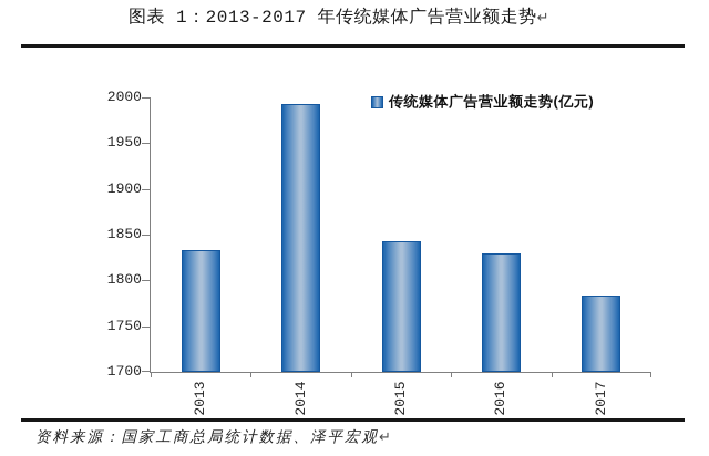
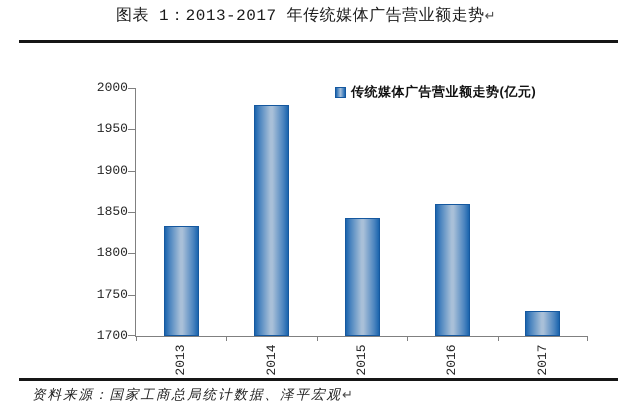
2014: 1990 -> 1980
2016: 1830 -> 1860
2017: 1780 -> 1730
